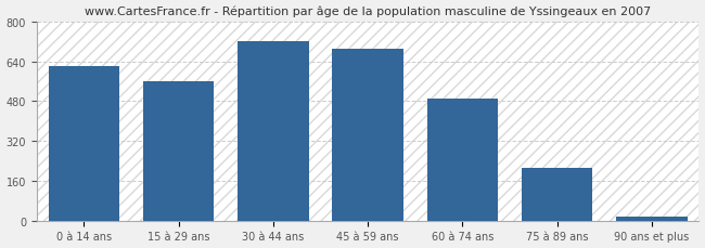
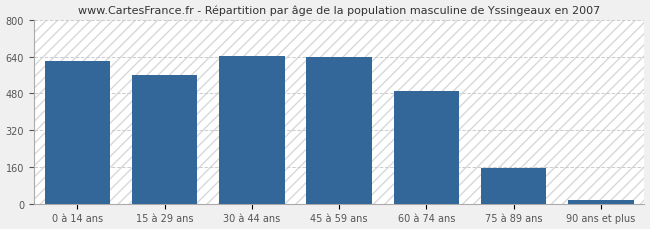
30 à 44 ans: 720 -> 645
45 à 59 ans: 690 -> 640
75 à 89 ans: 210 -> 155
